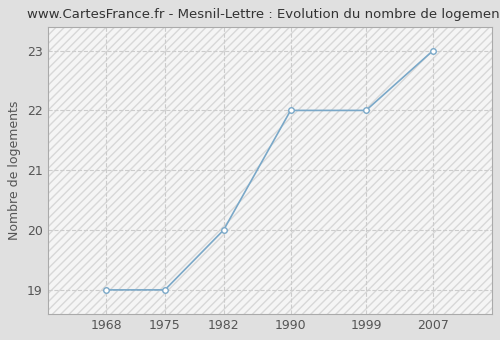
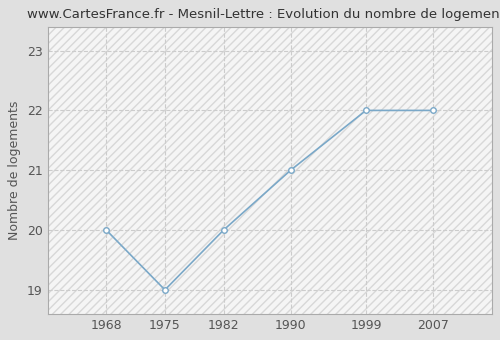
1968: 19 -> 20
1990: 22 -> 21
2007: 23 -> 22
